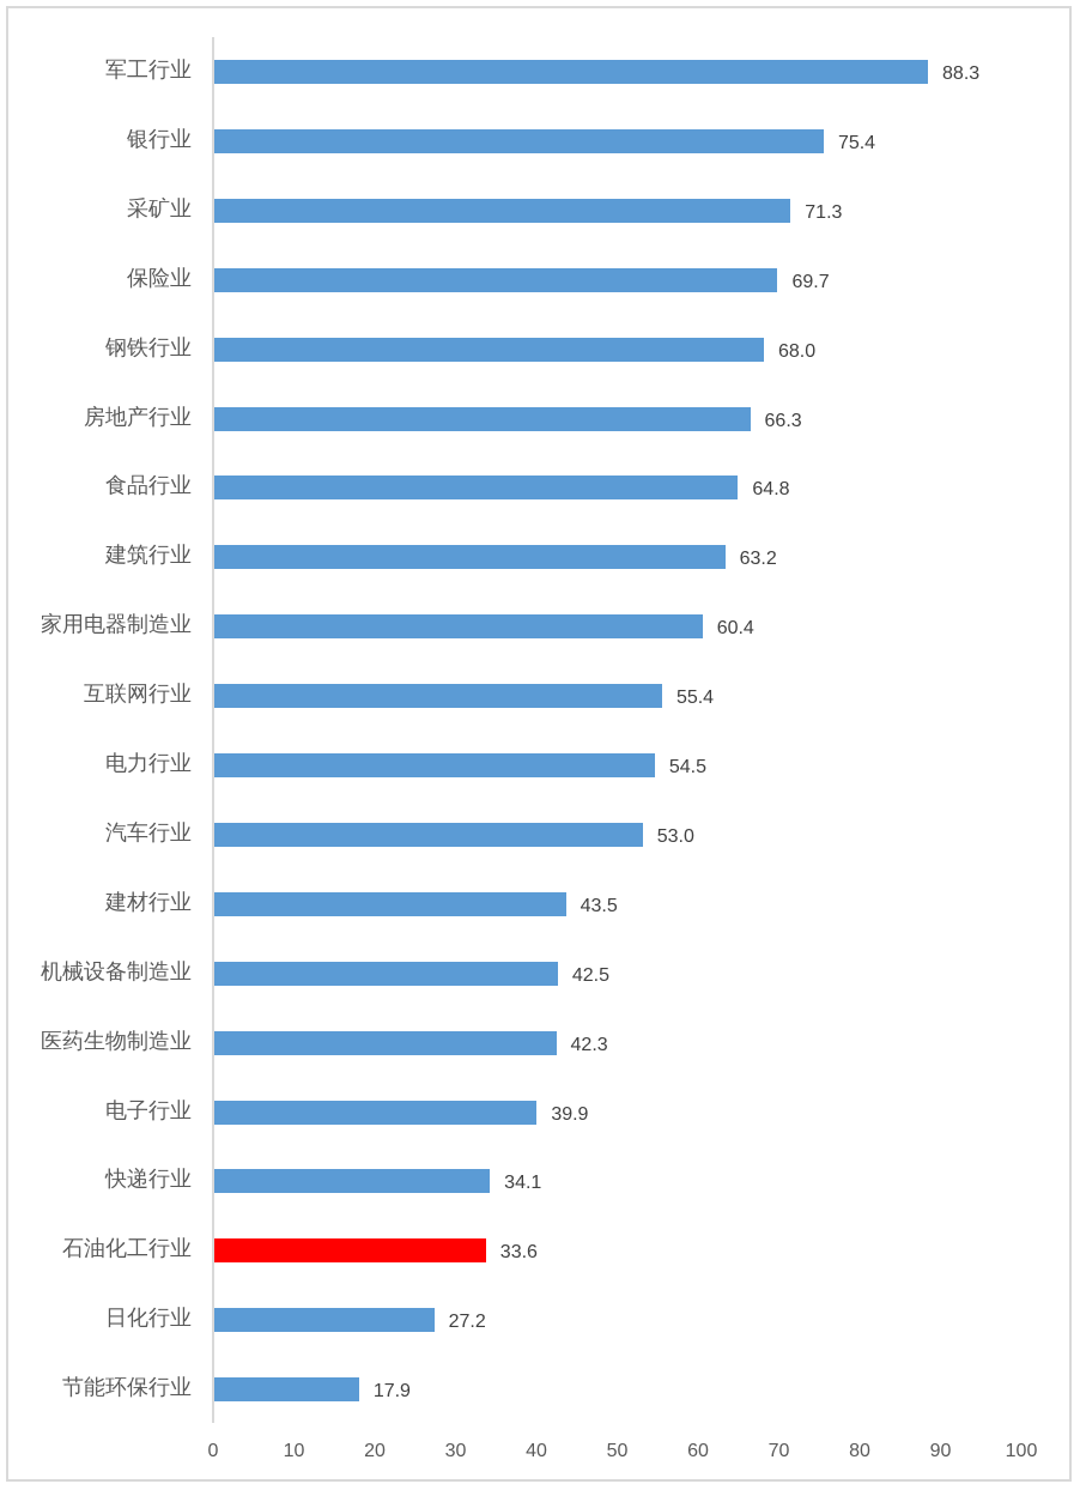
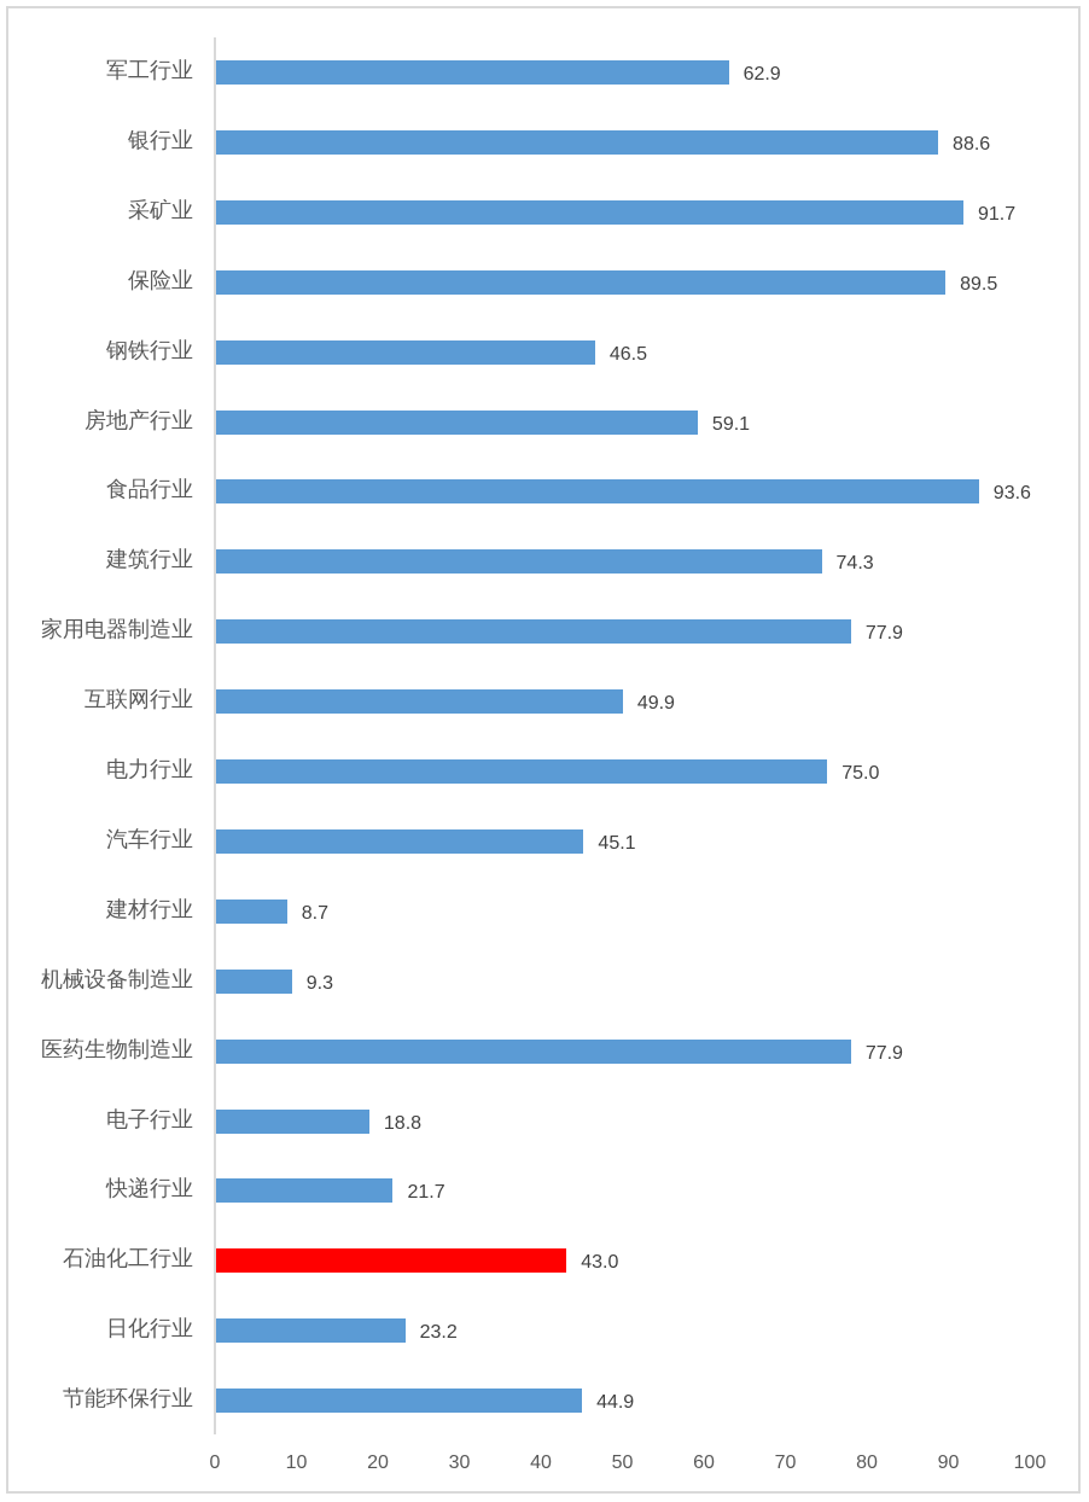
军工行业: 88.3 -> 62.9
银行业: 75.4 -> 88.6
采矿业: 71.3 -> 91.7
保险业: 69.7 -> 89.5
钢铁行业: 68.0 -> 46.5
房地产行业: 66.3 -> 59.1
食品行业: 64.8 -> 93.6
建筑行业: 63.2 -> 74.3
家用电器制造业: 60.4 -> 77.9
互联网行业: 55.4 -> 49.9
电力行业: 54.5 -> 75.0
汽车行业: 53.0 -> 45.1
建材行业: 43.5 -> 8.7
机械设备制造业: 42.5 -> 9.3
医药生物制造业: 42.3 -> 77.9
电子行业: 39.9 -> 18.8
快递行业: 34.1 -> 21.7
石油化工行业: 33.6 -> 43.0
日化行业: 27.2 -> 23.2
节能环保行业: 17.9 -> 44.9
